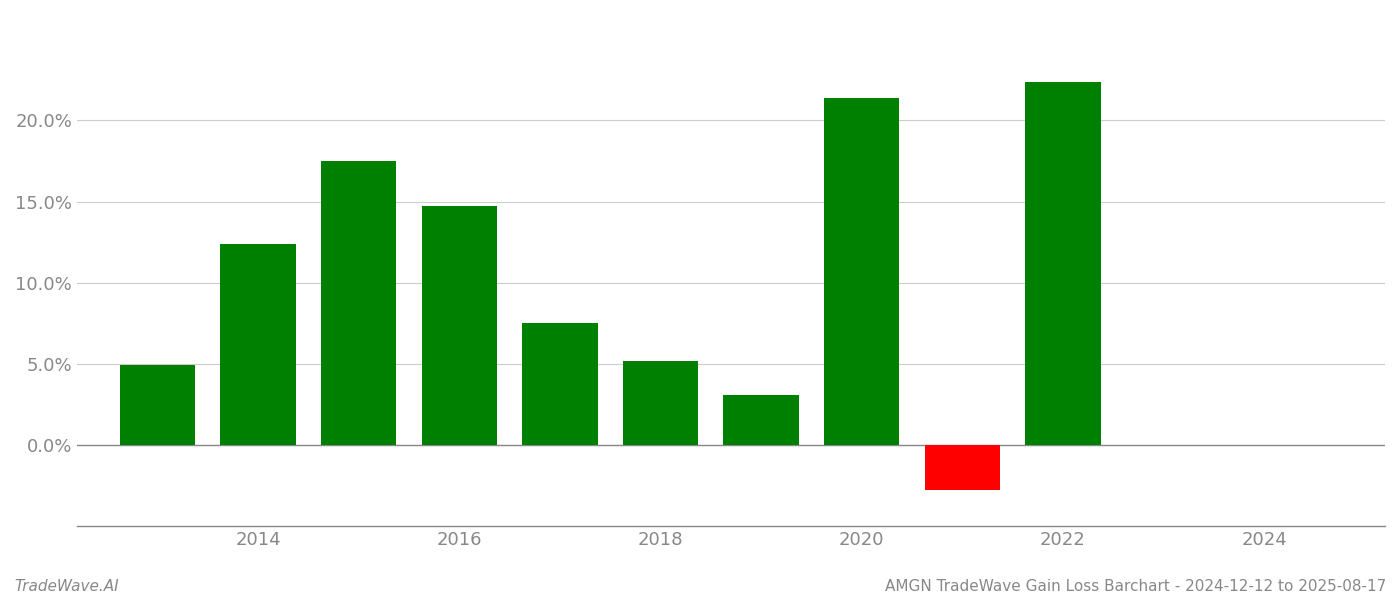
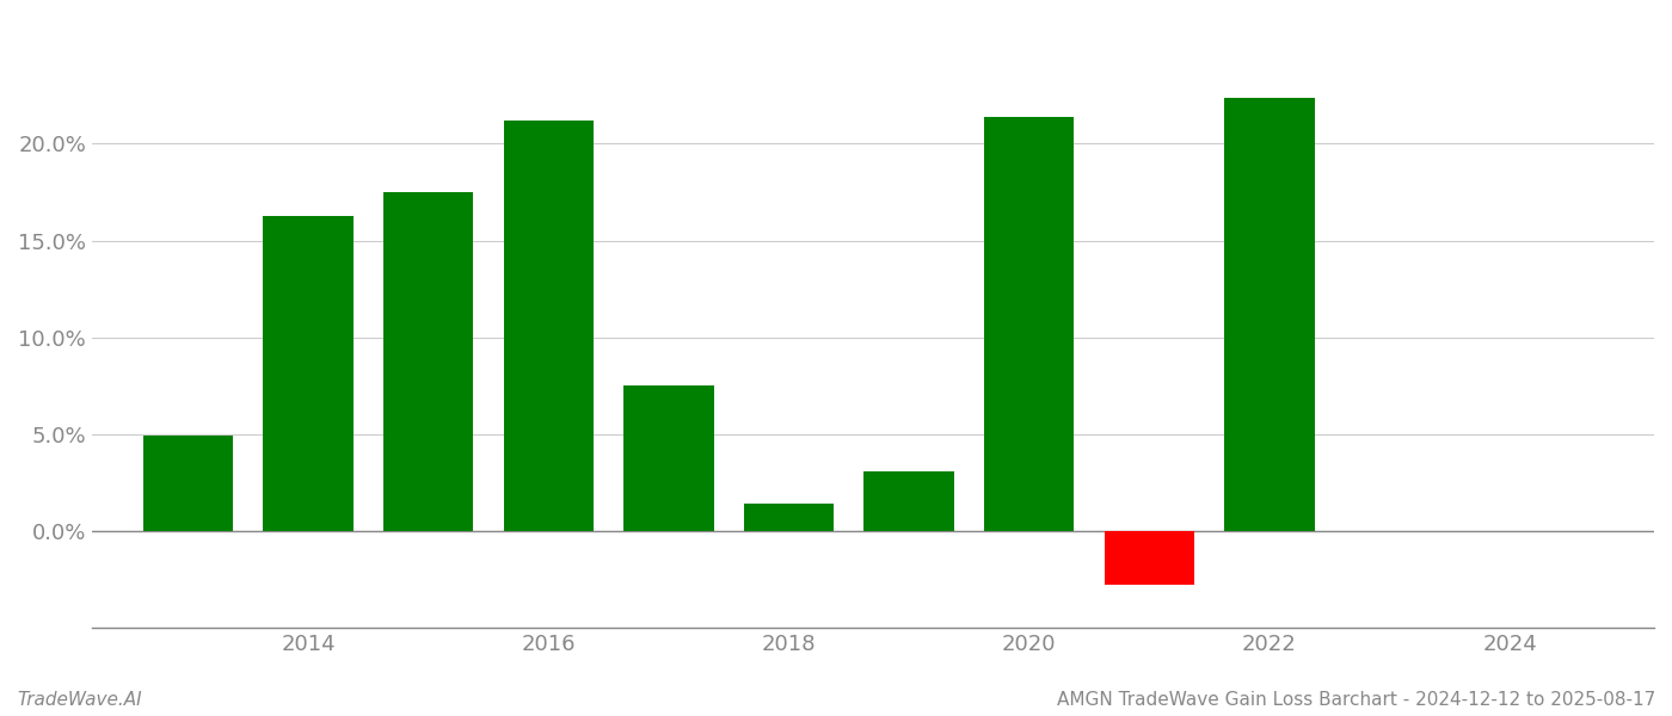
2014: 12.4% -> 16.3%
2016: 14.7% -> 21.2%
2018: 5.2% -> 1.4%
